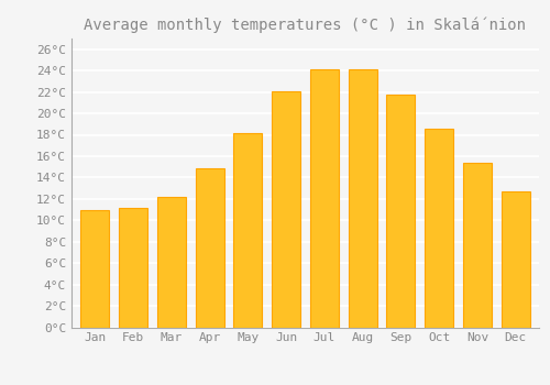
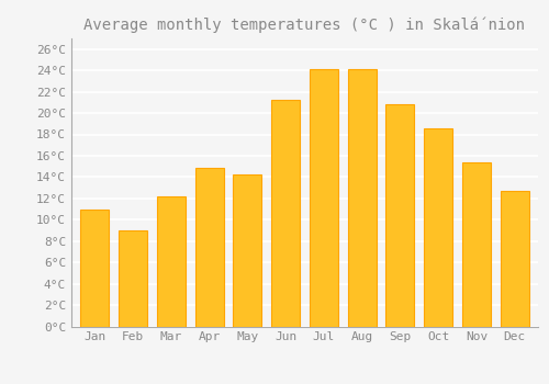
Feb: 11.2°C -> 9.0°C
May: 18.2°C -> 14.2°C
Jun: 22.1°C -> 21.2°C
Sep: 21.8°C -> 20.8°C
